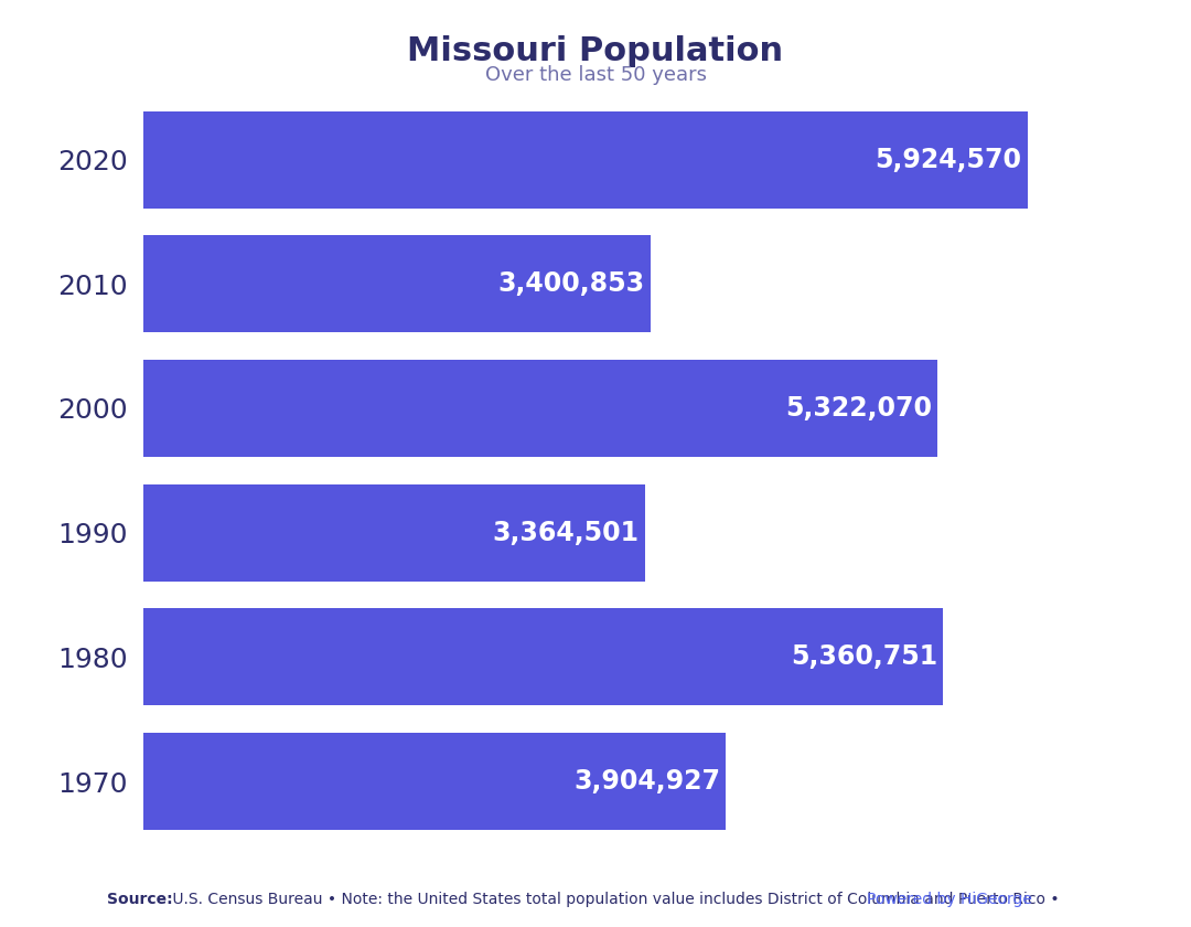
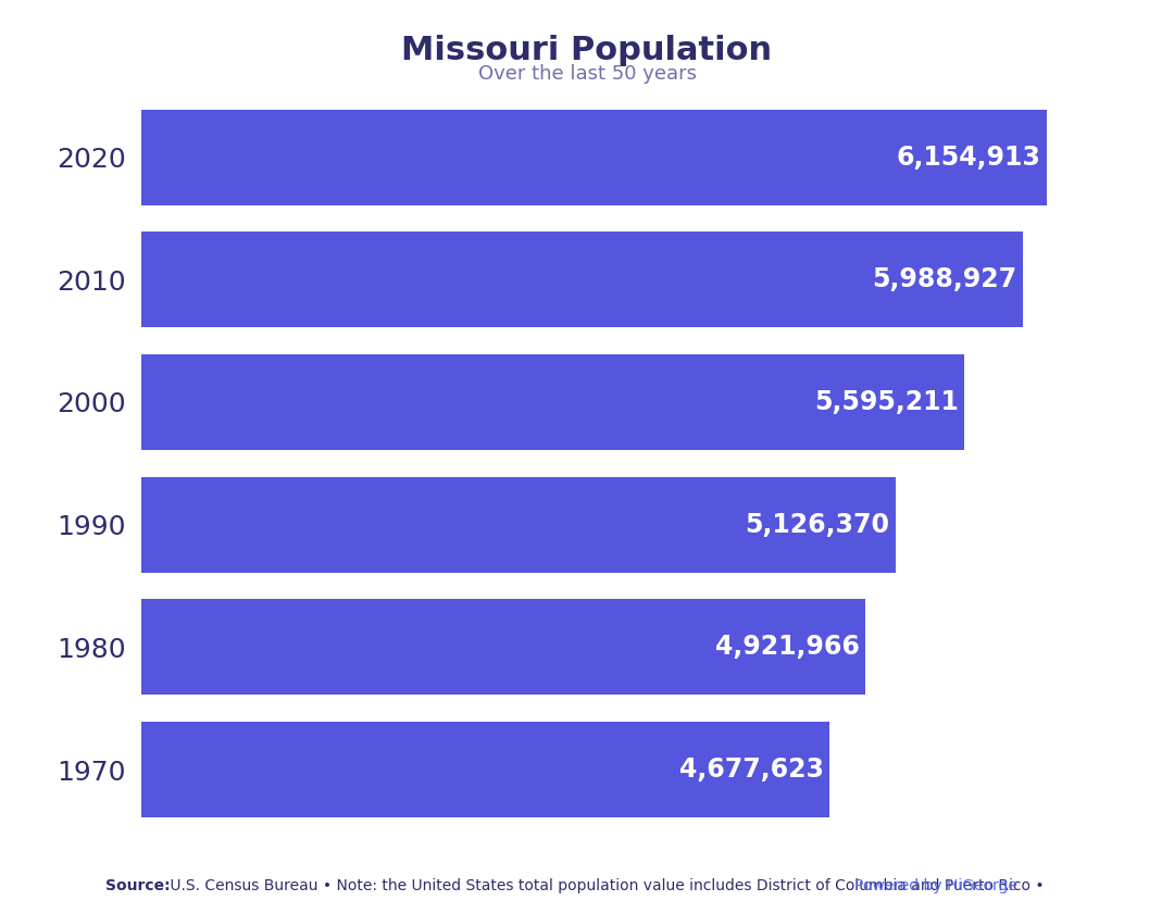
2020: 5,924,570 -> 6,154,913
2010: 3,400,853 -> 5,988,927
2000: 5,322,070 -> 5,595,211
1990: 3,364,501 -> 5,126,370
1980: 5,360,751 -> 4,921,966
1970: 3,904,927 -> 4,677,623
